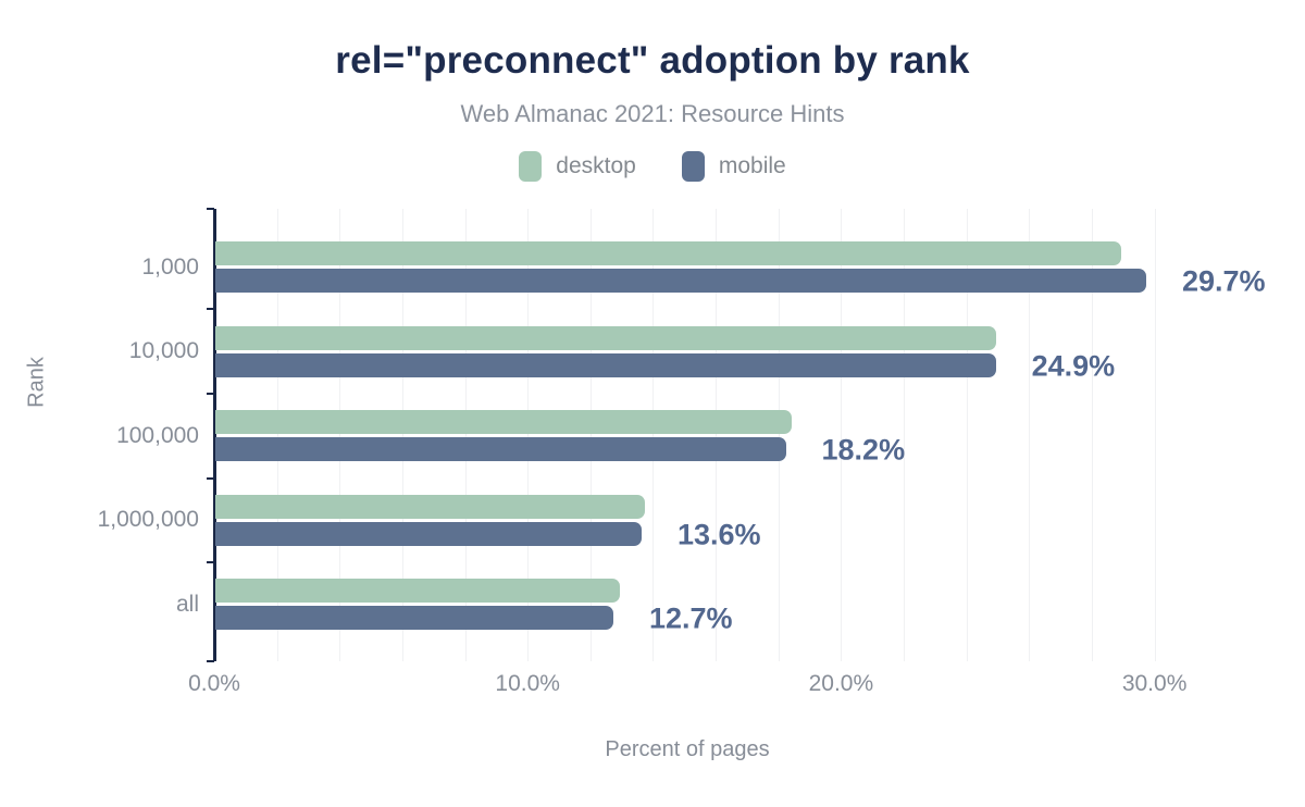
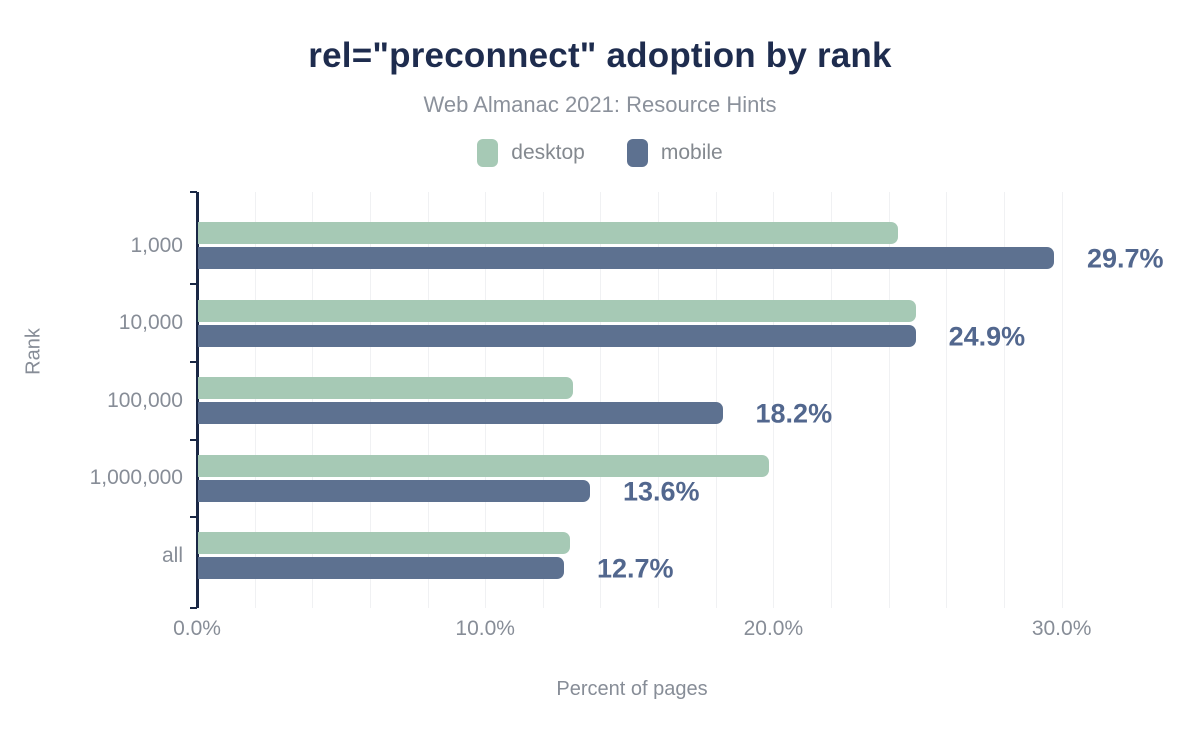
desktop/1,000: 28.9% -> 24.3%
desktop/100,000: 18.4% -> 13.0%
desktop/1,000,000: 13.7% -> 19.8%
